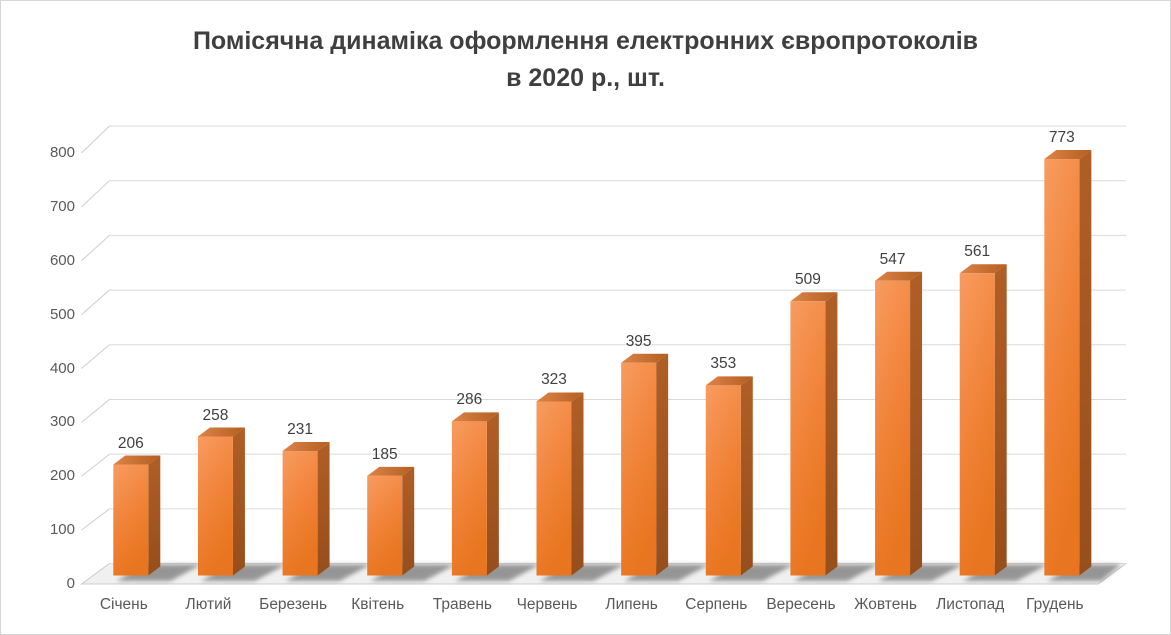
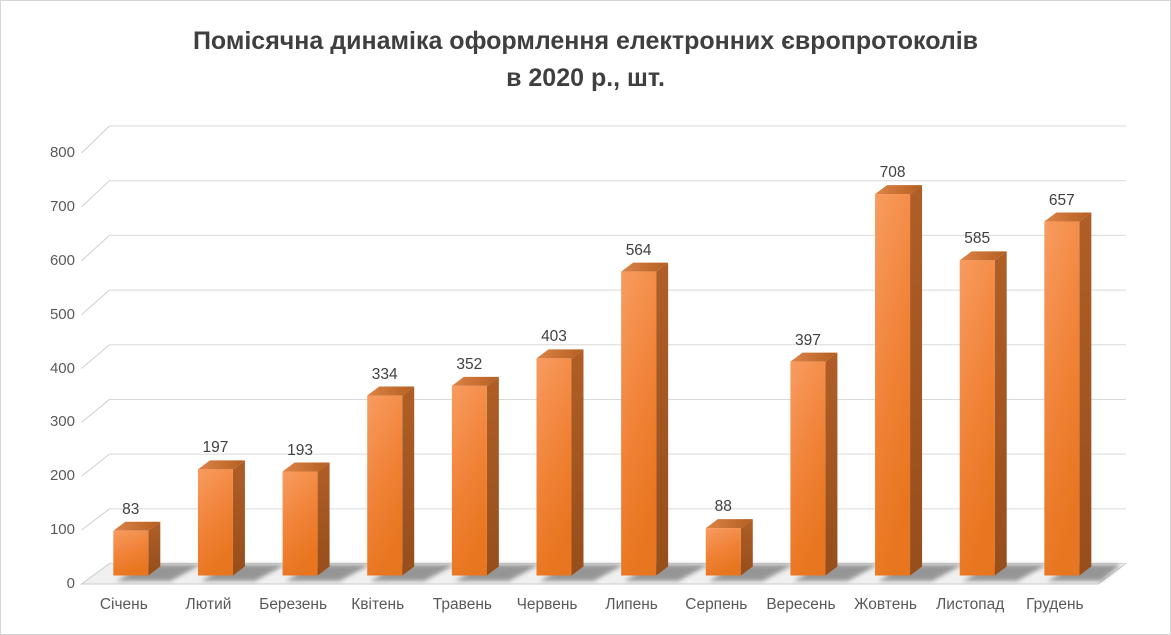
Січень: 206 -> 83
Лютий: 258 -> 197
Березень: 231 -> 193
Квітень: 185 -> 334
Травень: 286 -> 352
Червень: 323 -> 403
Липень: 395 -> 564
Серпень: 353 -> 88
Вересень: 509 -> 397
Жовтень: 547 -> 708
Листопад: 561 -> 585
Грудень: 773 -> 657
